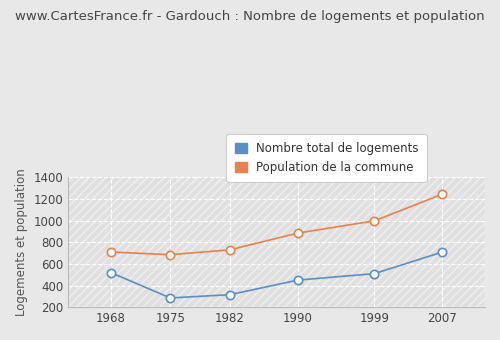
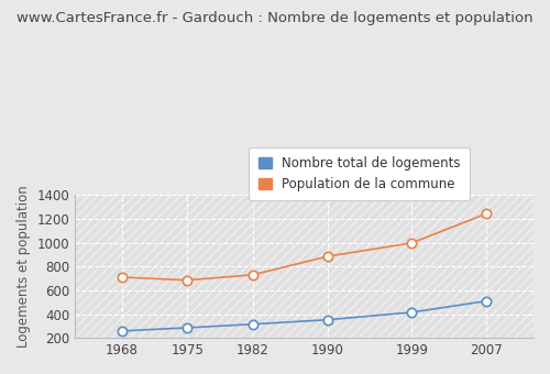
Nombre total de logements/1968: 520 -> 260
Nombre total de logements/1990: 450 -> 350
Nombre total de logements/1999: 510 -> 420
Nombre total de logements/2007: 710 -> 510
